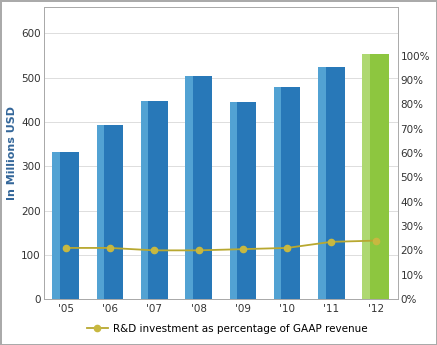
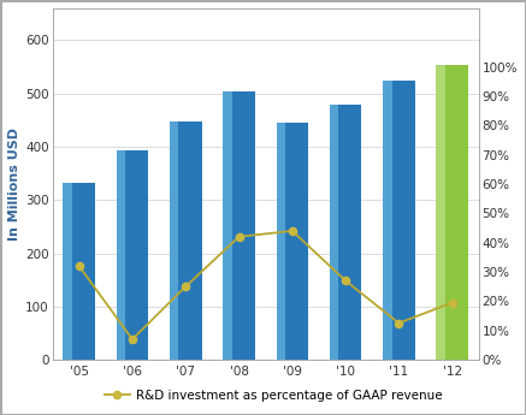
R&D investment as percentage of GAAP revenue/'05: 21.0% -> 32.0%
R&D investment as percentage of GAAP revenue/'06: 21.0% -> 7.0%
R&D investment as percentage of GAAP revenue/'07: 20.0% -> 25.0%
R&D investment as percentage of GAAP revenue/'08: 20.0% -> 42.0%
R&D investment as percentage of GAAP revenue/'09: 20.5% -> 44.0%
R&D investment as percentage of GAAP revenue/'10: 21.0% -> 27.0%
R&D investment as percentage of GAAP revenue/'11: 23.5% -> 12.5%
R&D investment as percentage of GAAP revenue/'12: 24.0% -> 19.5%
